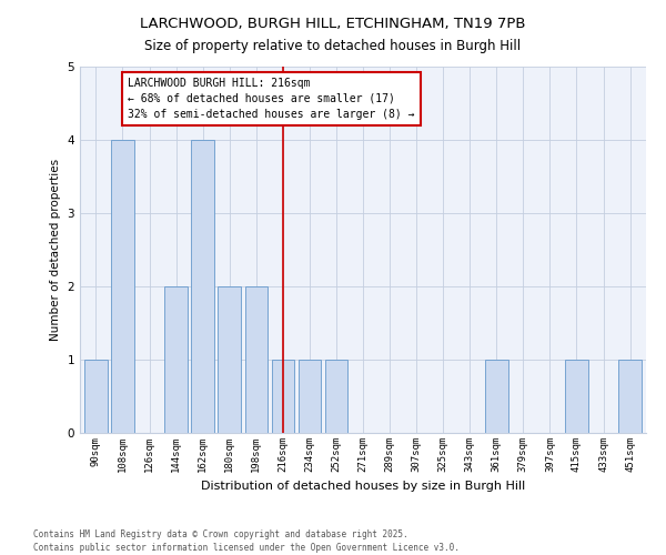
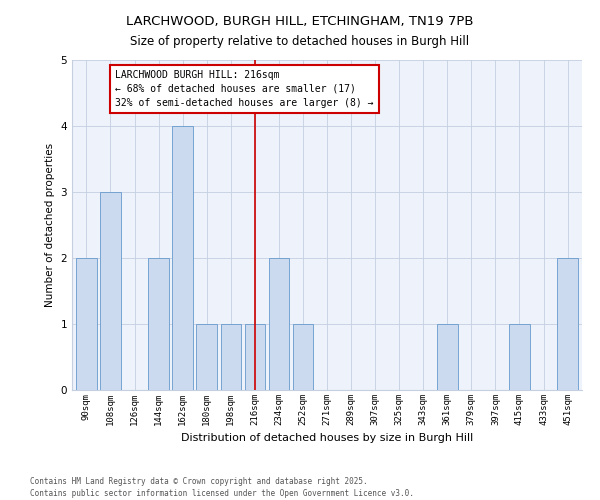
90sqm: 1 -> 2
108sqm: 4 -> 3
180sqm: 2 -> 1
198sqm: 2 -> 1
234sqm: 1 -> 2
451sqm: 1 -> 2
